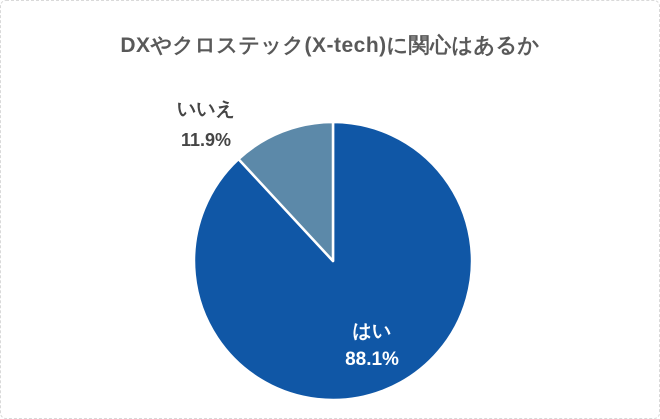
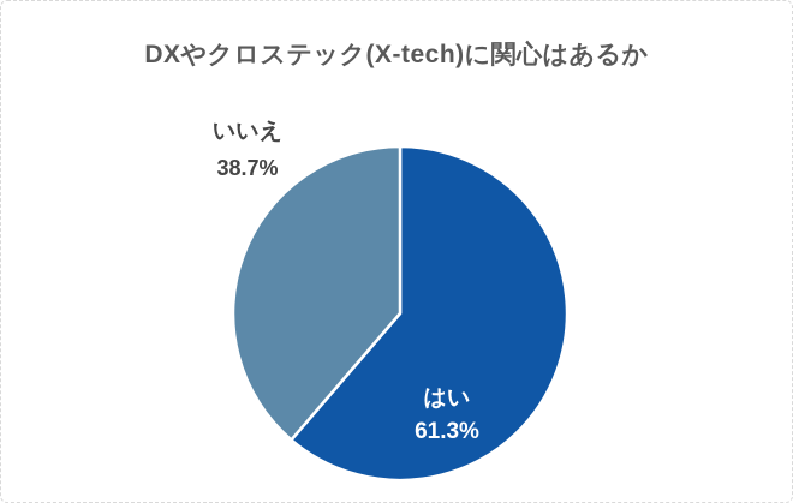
はい: 88.1% -> 61.3%
いいえ: 11.9% -> 38.7%
